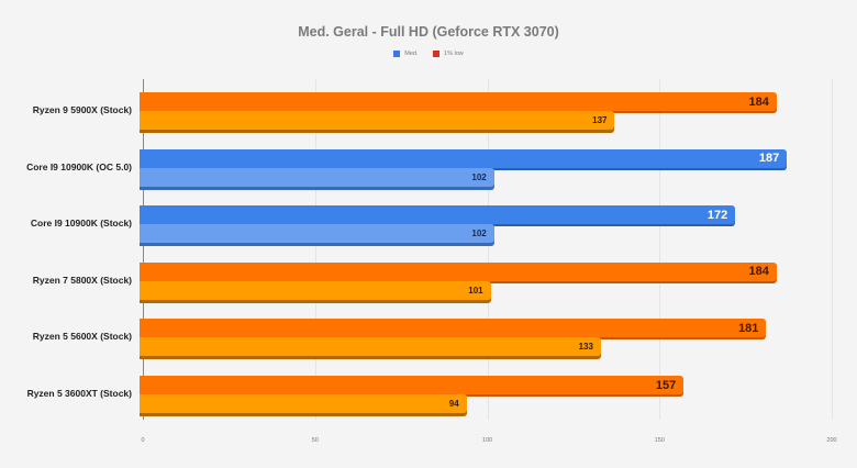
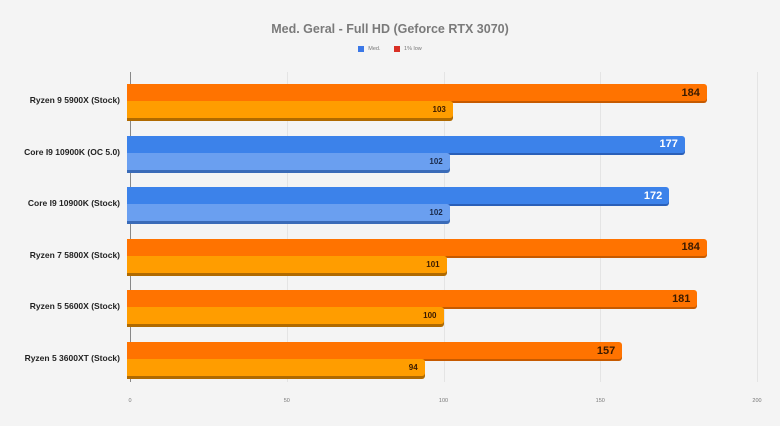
1% low/Ryzen 9 5900X (Stock): 137 -> 103
Med./Core I9 10900K (OC 5.0): 187 -> 177
1% low/Ryzen 5 5600X (Stock): 133 -> 100
